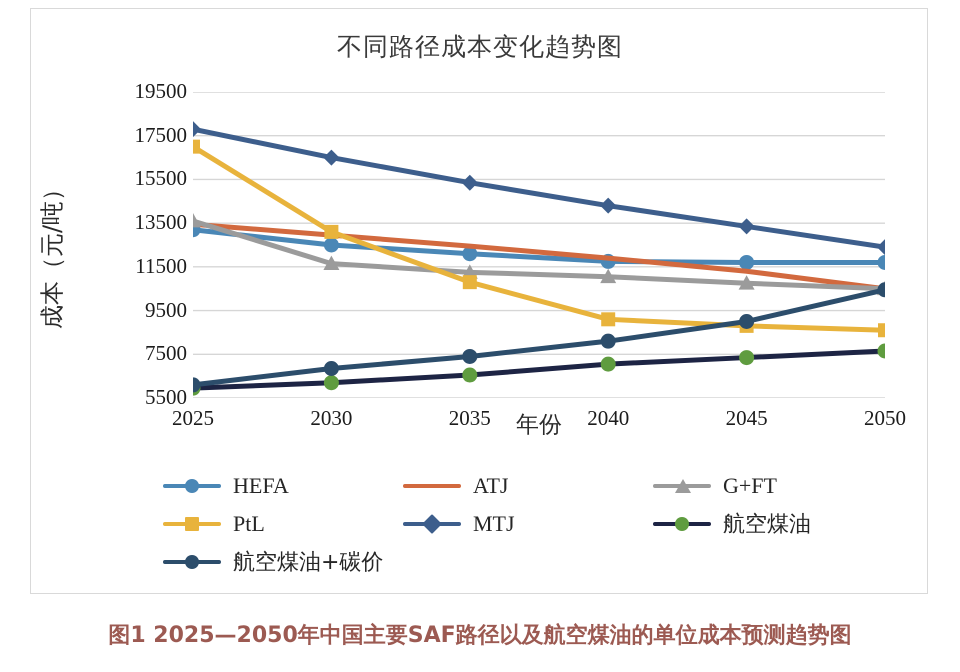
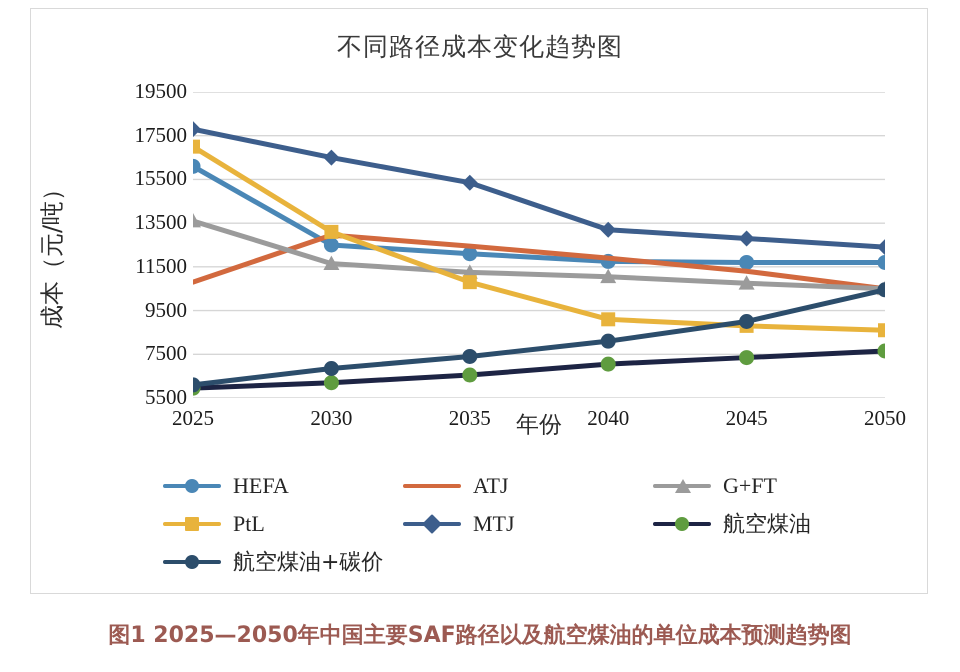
HEFA/2025: 13200 -> 16100
ATJ/2025: 13400 -> 10800
MTJ/2040: 14300 -> 13200
MTJ/2045: 13400 -> 12800
